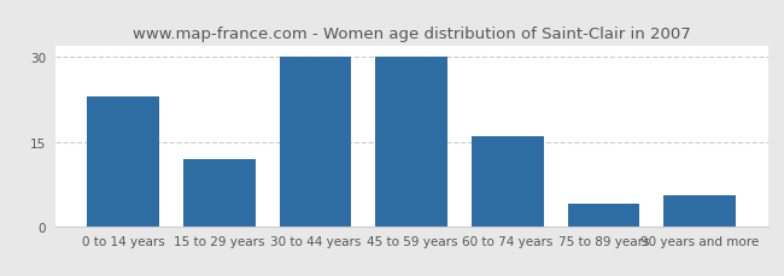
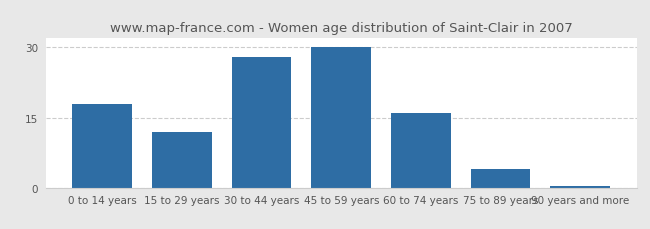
0 to 14 years: 23.0 -> 18.0
30 to 44 years: 30.0 -> 28.0
90 years and more: 5.5 -> 0.3
